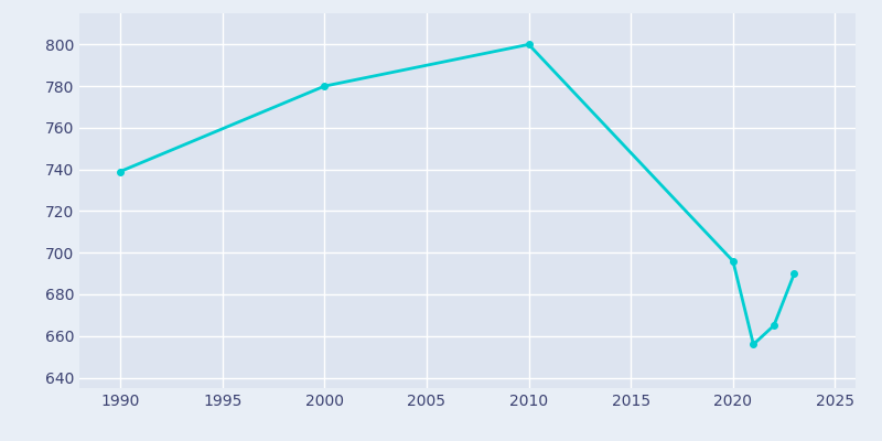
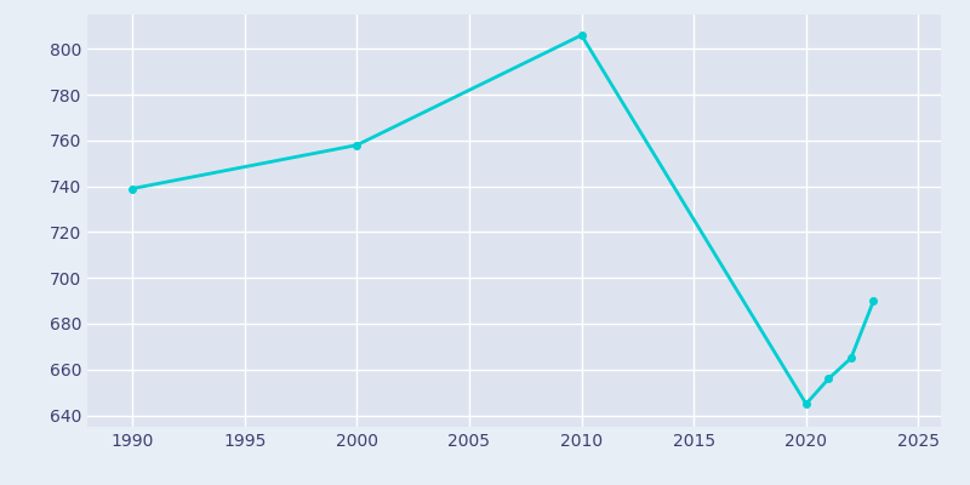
2000: 780 -> 758
2010: 800 -> 806
2020: 696 -> 645
